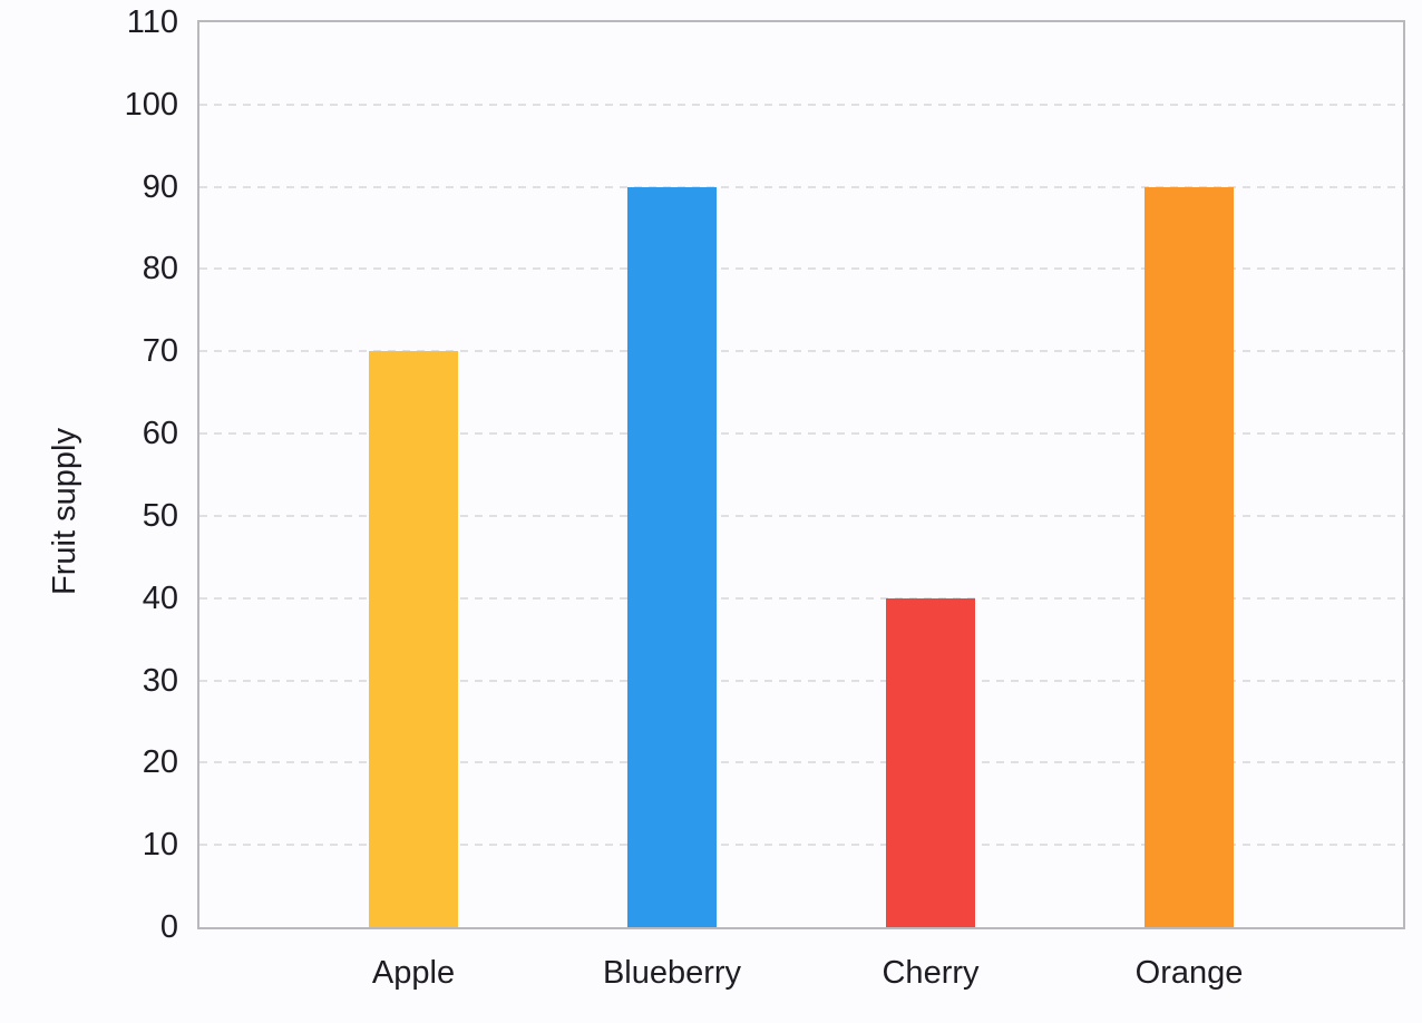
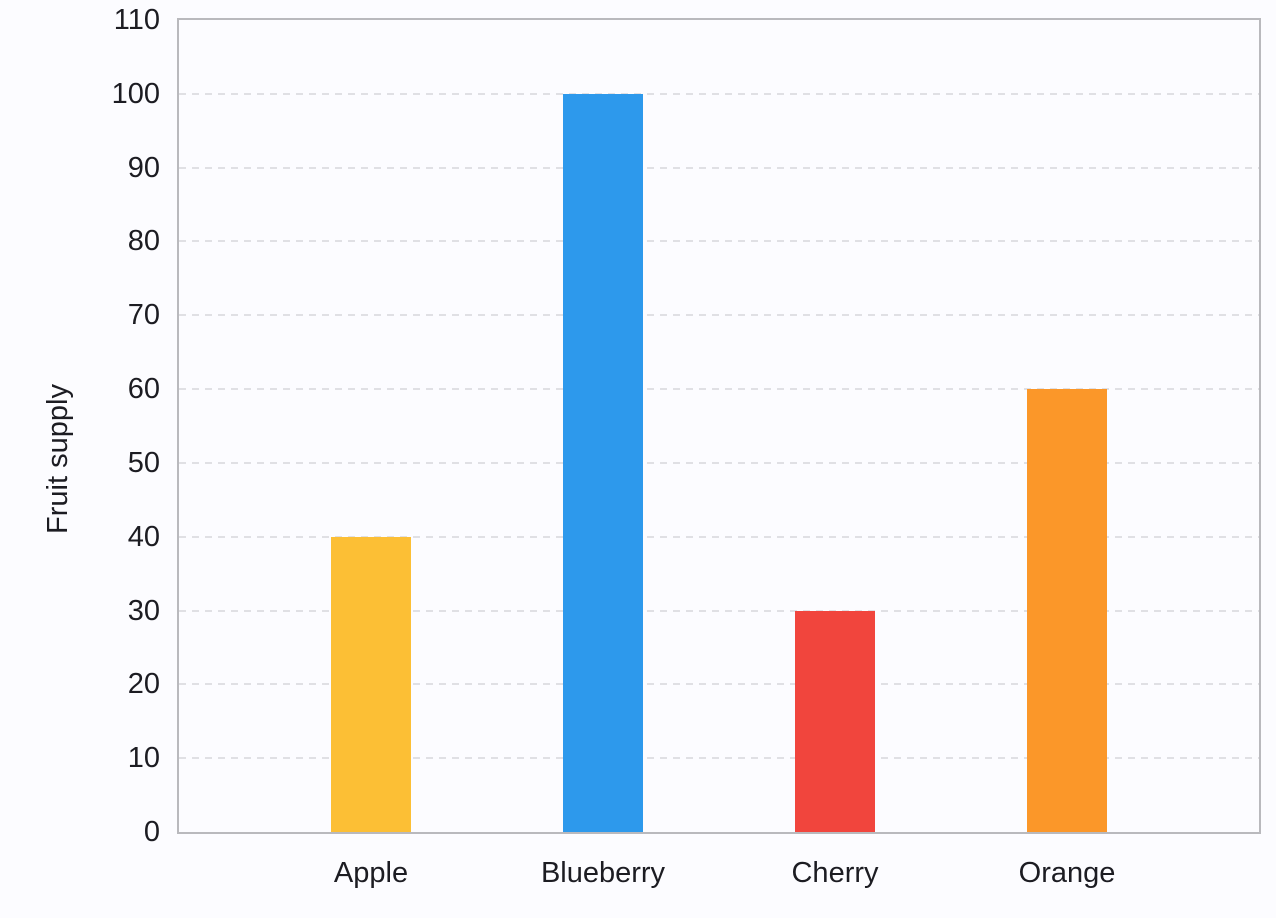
Apple: 70 -> 40
Blueberry: 90 -> 100
Cherry: 40 -> 30
Orange: 90 -> 60
